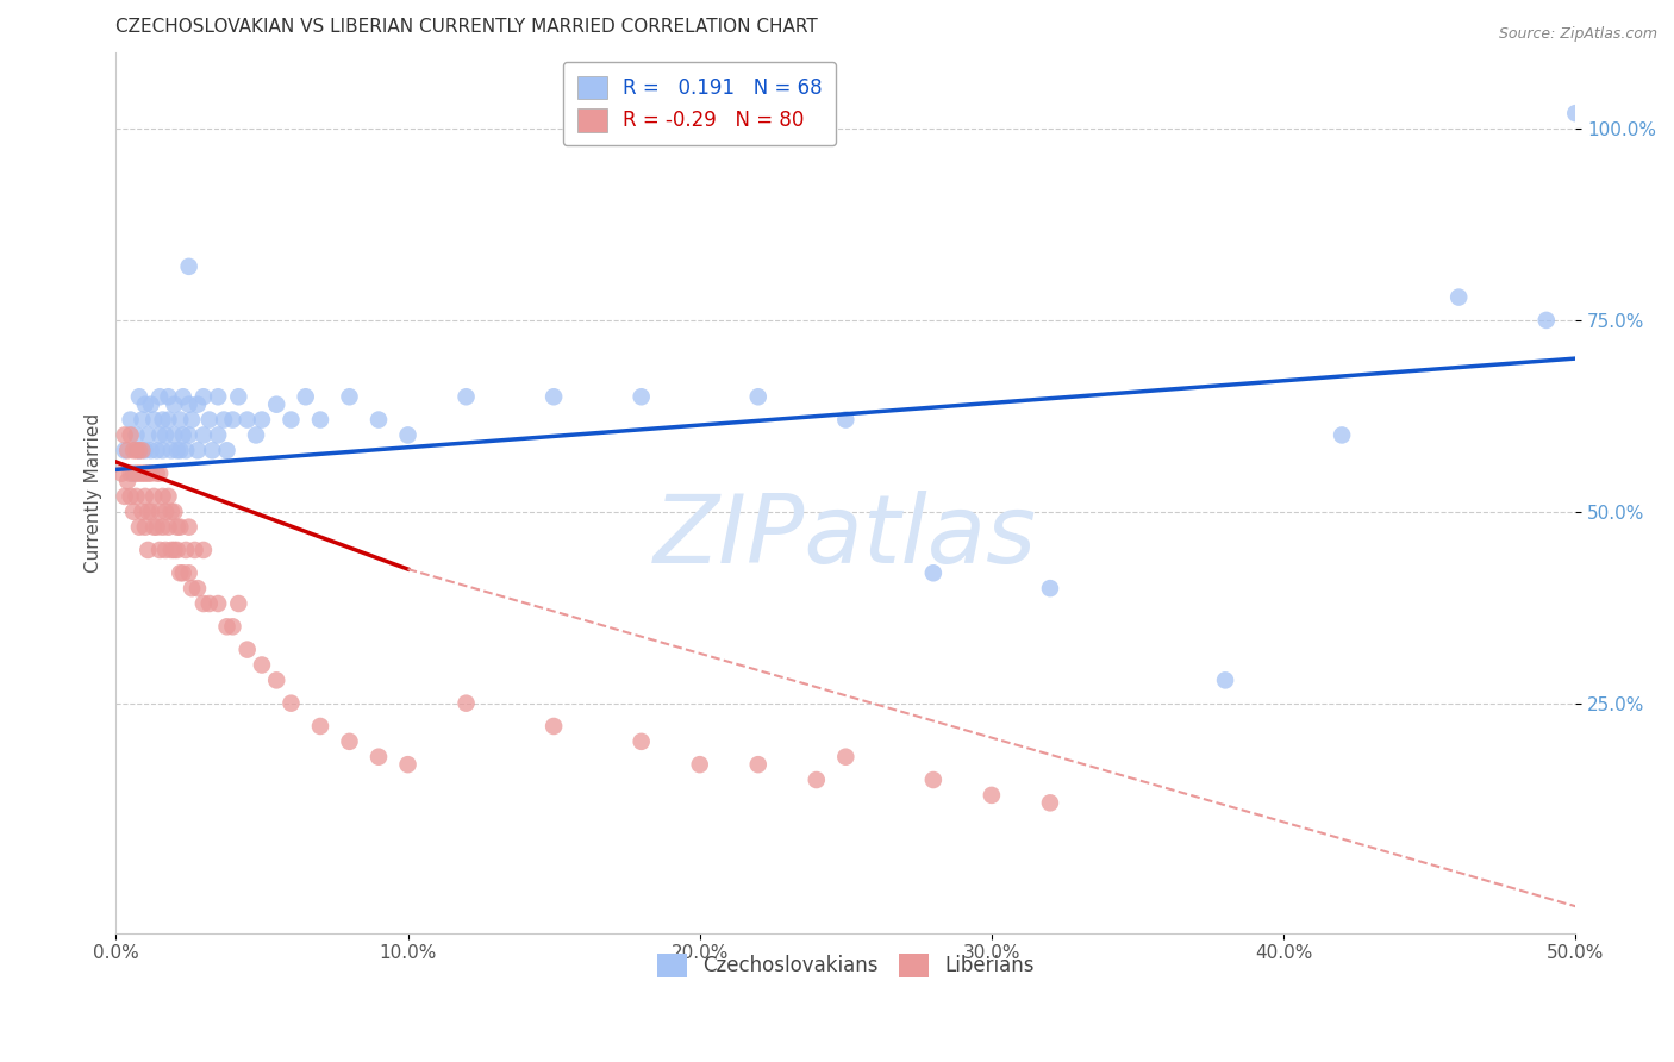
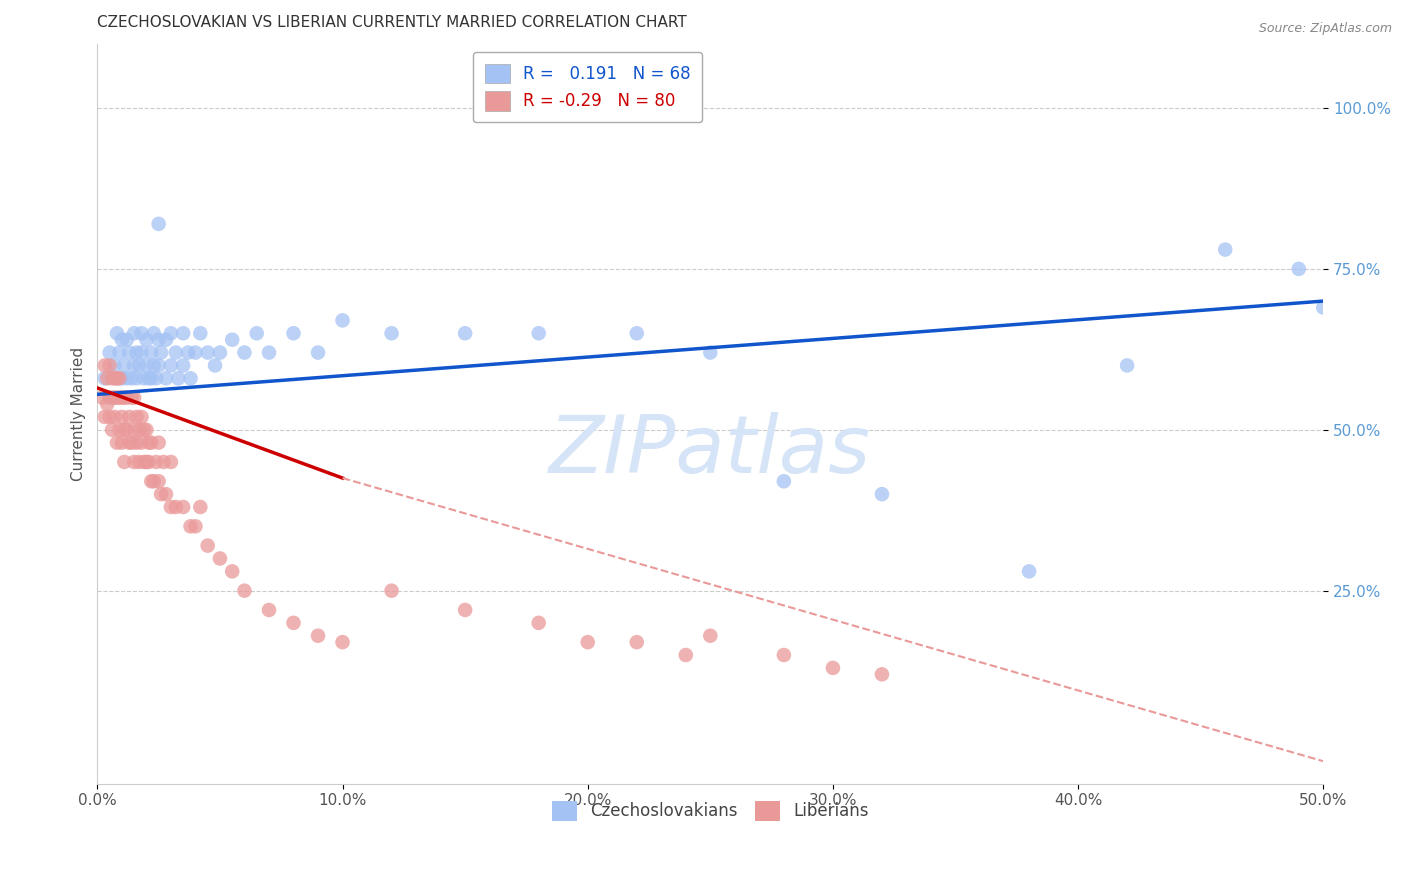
Czechoslovakians/10.0%: 60% -> 67%
Czechoslovakians/50.0%: 102% -> 69%
